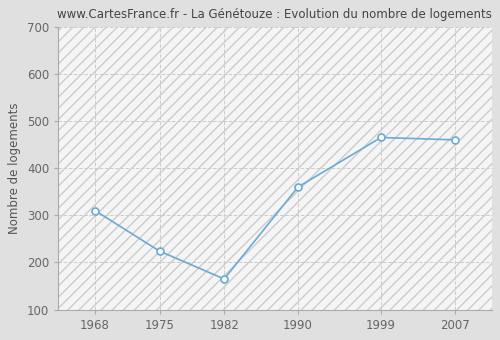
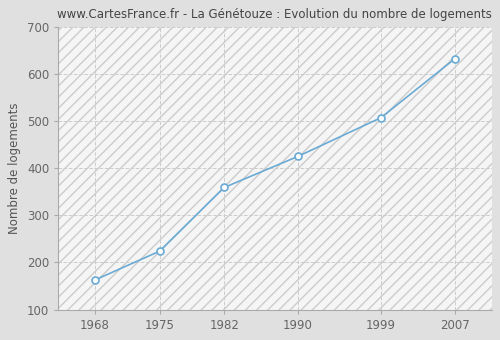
1968: 310 -> 163
1982: 165 -> 359
1990: 360 -> 425
1999: 465 -> 507
2007: 460 -> 632
